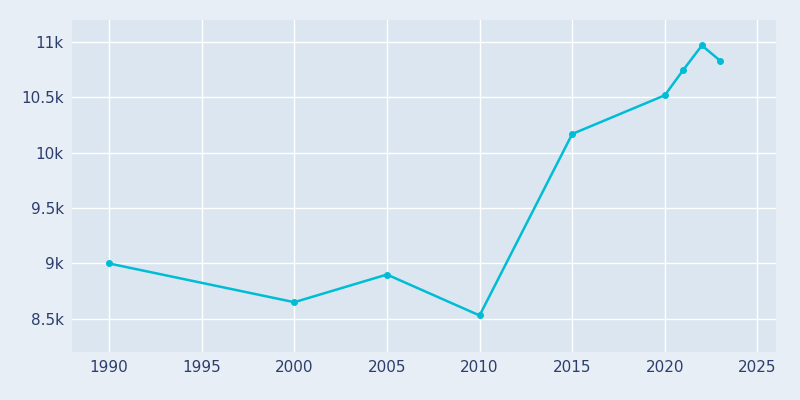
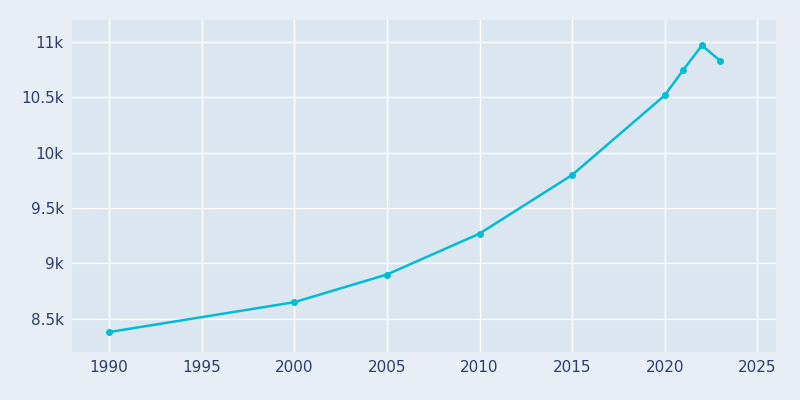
1990: 9.00k -> 8.38k
2010: 8.53k -> 9.27k
2015: 10.17k -> 9.80k
